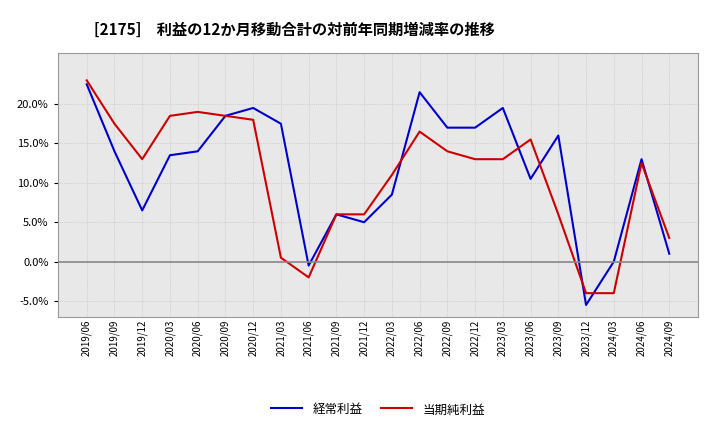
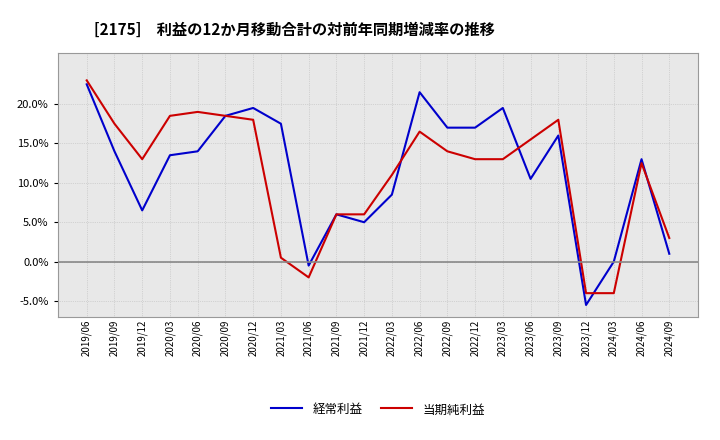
当期純利益/2023/09: 6.0% -> 18.0%
